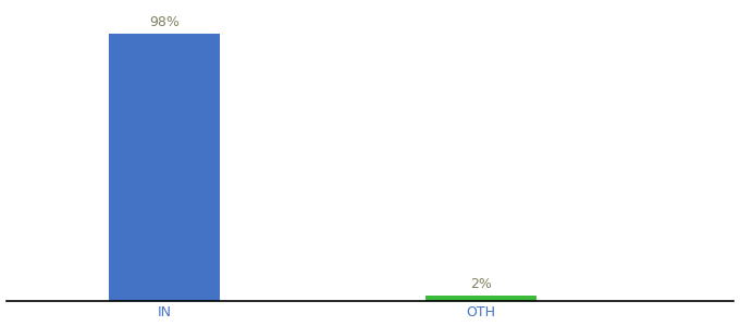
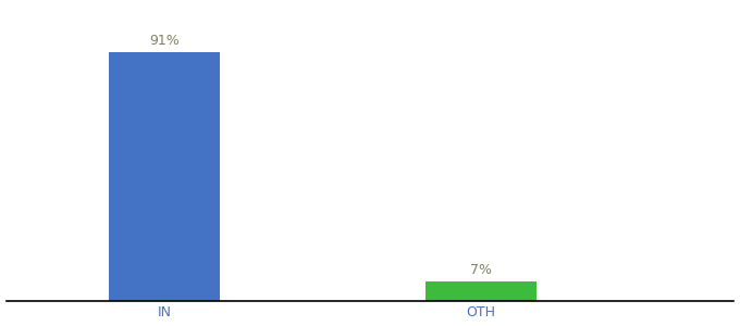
IN: 98% -> 91%
OTH: 2% -> 7%
